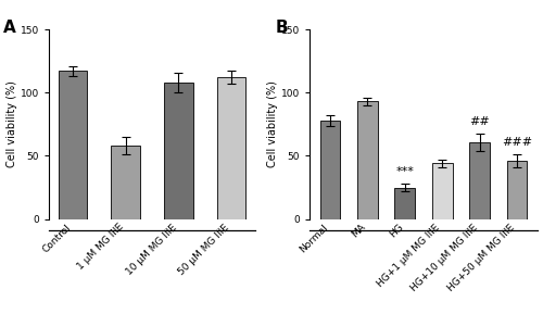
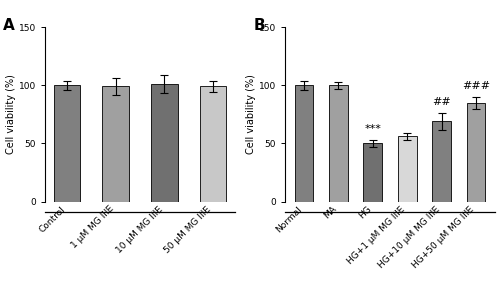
Control: 117 -> 100
1 μM MG IIIE: 58 -> 99
10 μM MG IIIE: 108 -> 101
50 μM MG IIIE: 112 -> 99
Normal: 78 -> 100
MA: 93 -> 100
HG: 25 -> 50
HG+1 μM MG IIIE: 44 -> 56
HG+10 μM MG IIIE: 61 -> 69
HG+50 μM MG IIIE: 46 -> 85
